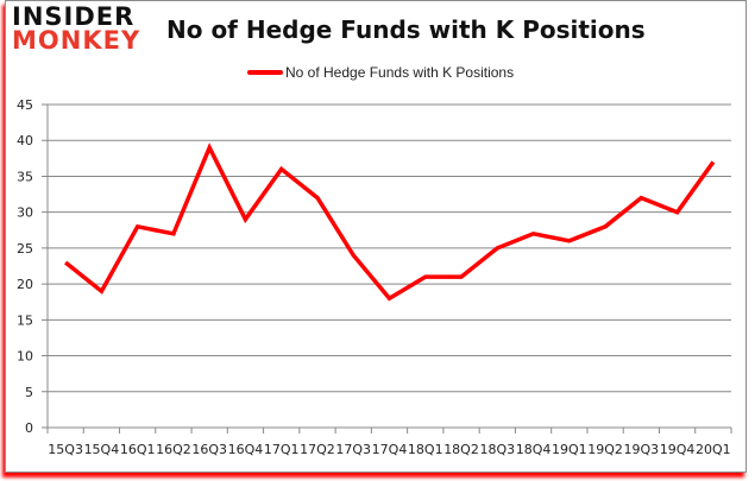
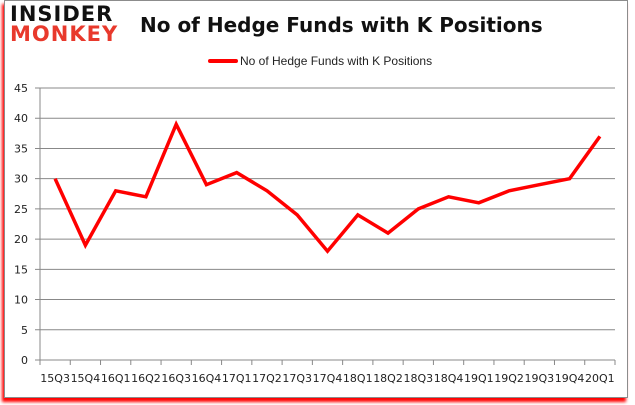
15Q3: 23 -> 30
17Q1: 36 -> 31
17Q2: 32 -> 28
18Q1: 21 -> 24
19Q3: 32 -> 29
